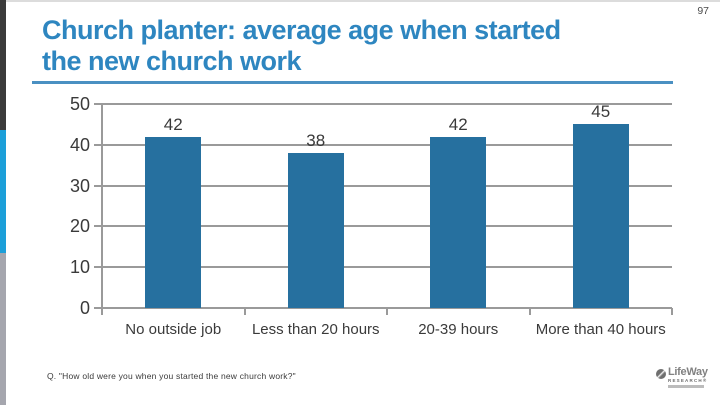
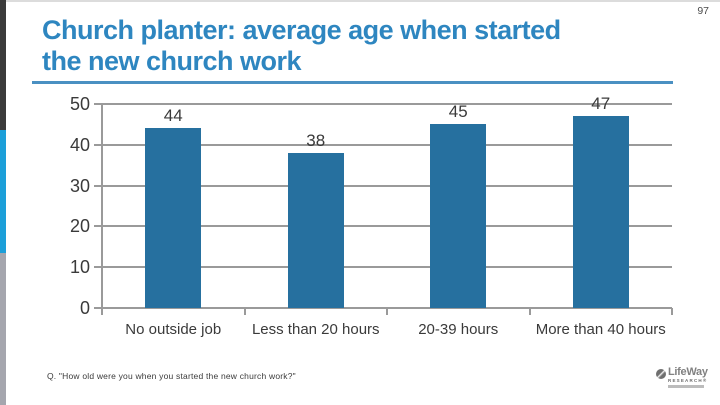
No outside job: 42 -> 44
20-39 hours: 42 -> 45
More than 40 hours: 45 -> 47
